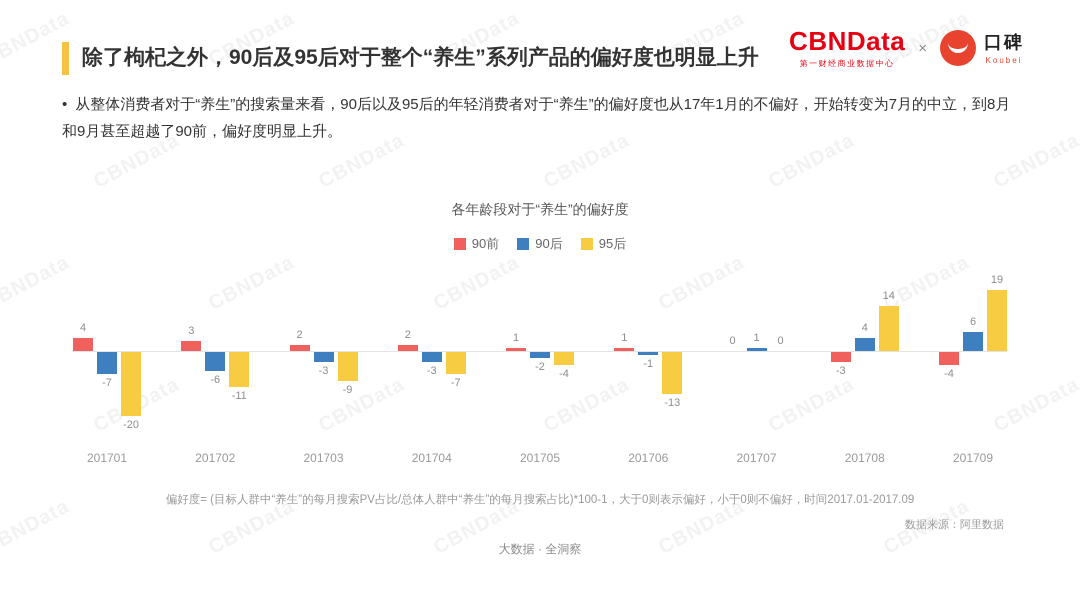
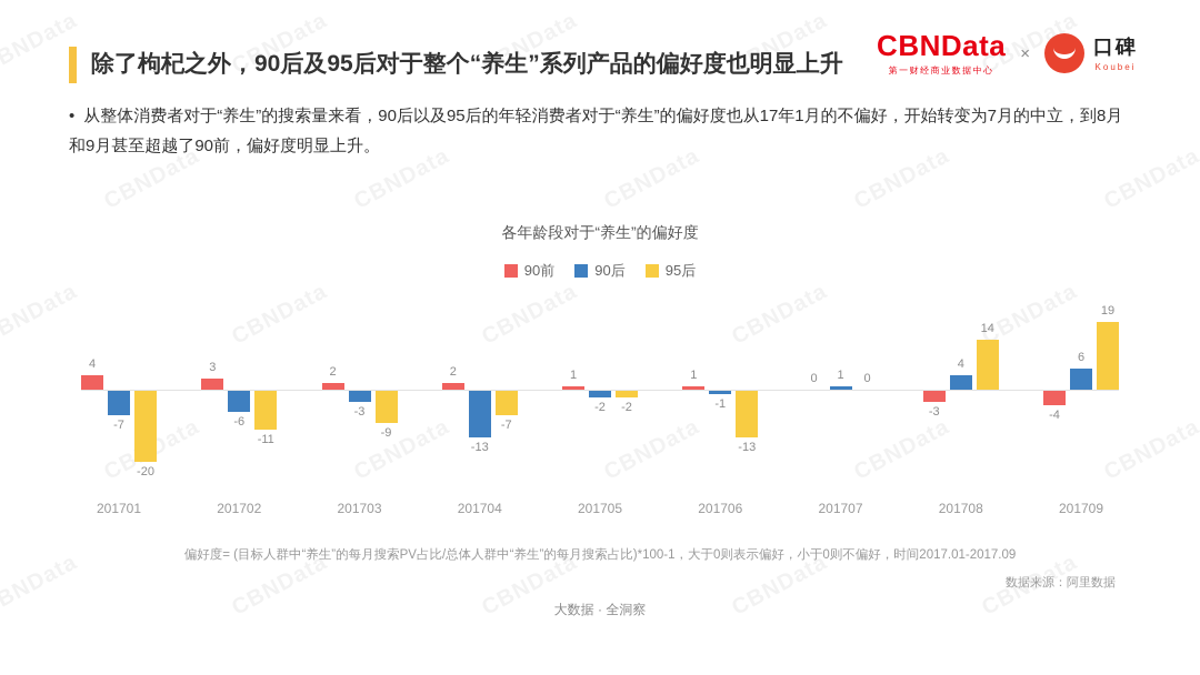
90后/201704: -3 -> -13
95后/201705: -4 -> -2
